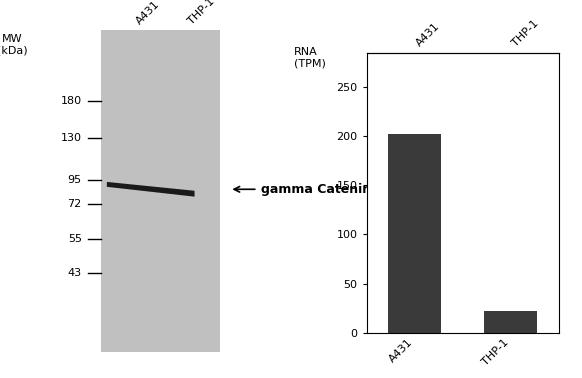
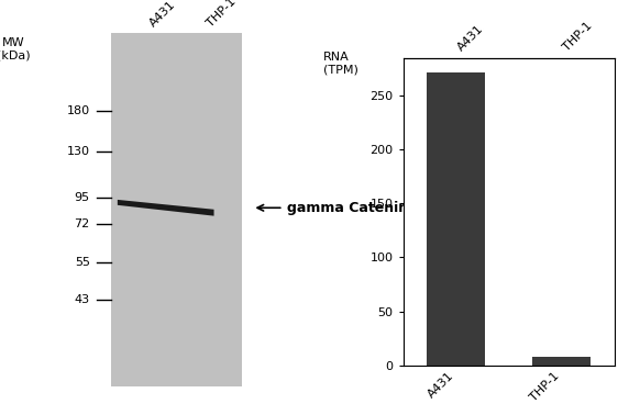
A431: 202 -> 272
THP-1: 22 -> 8
